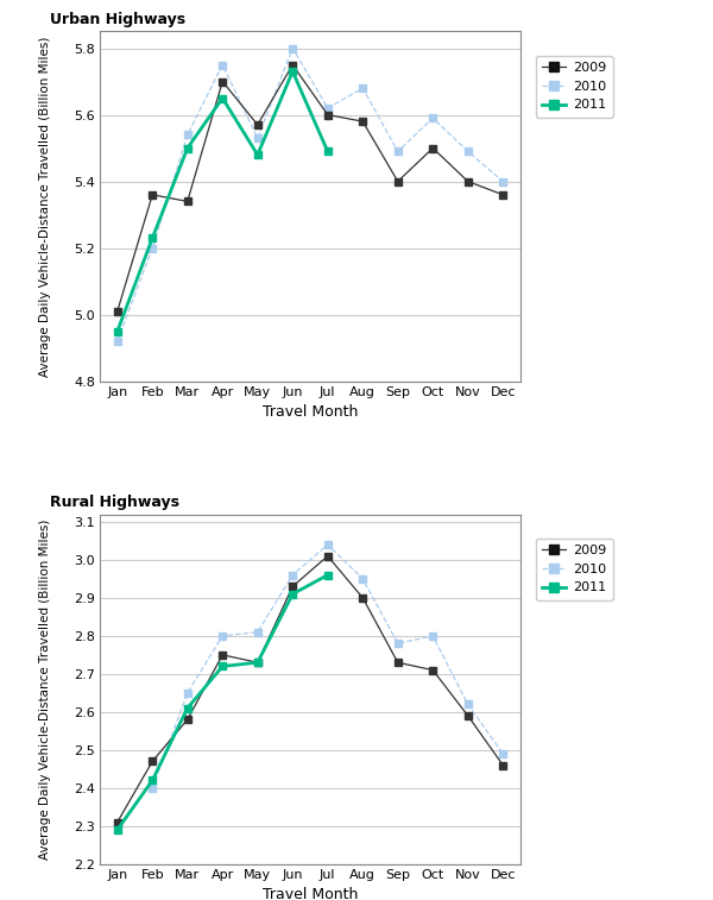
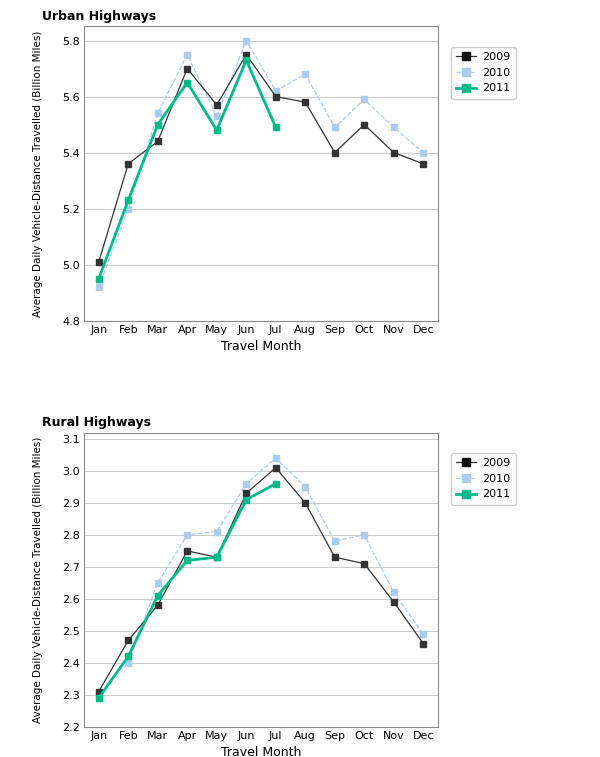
Urban Highways/2009/Mar: 5.34 -> 5.44
